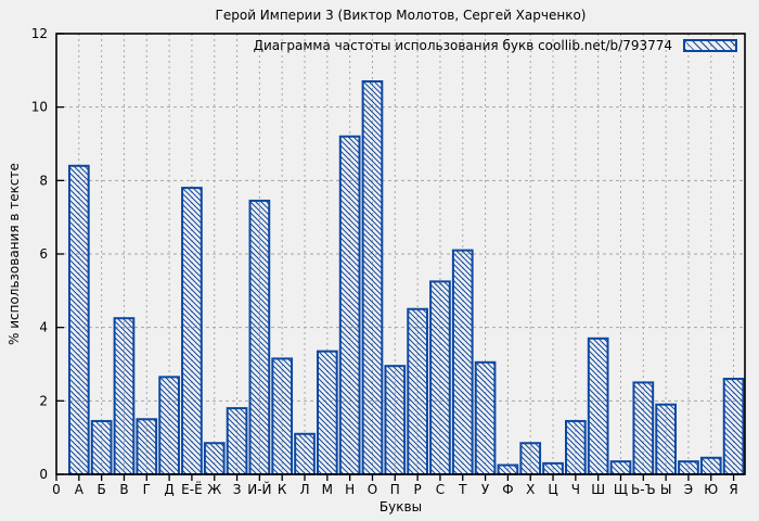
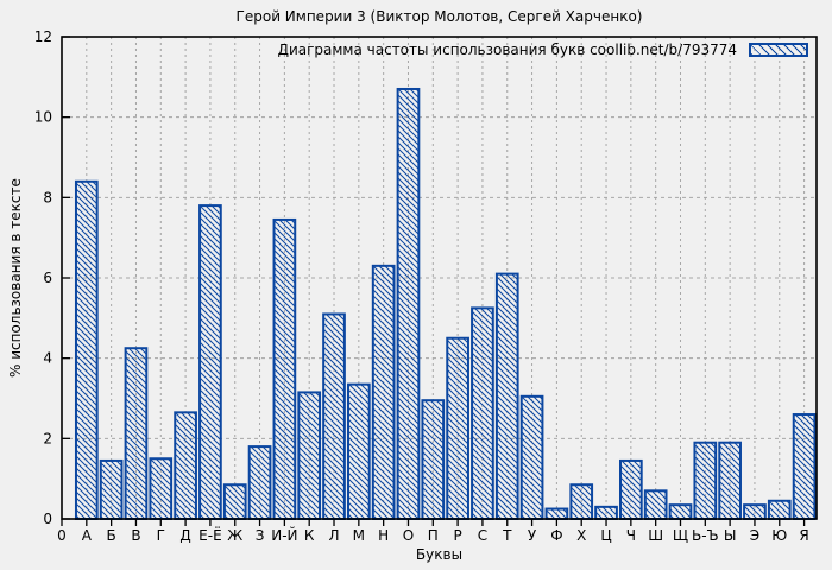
Л: 1.1 -> 5.1
Н: 9.2 -> 6.3
Ш: 3.7 -> 0.7
Ь-Ъ: 2.5 -> 1.9
